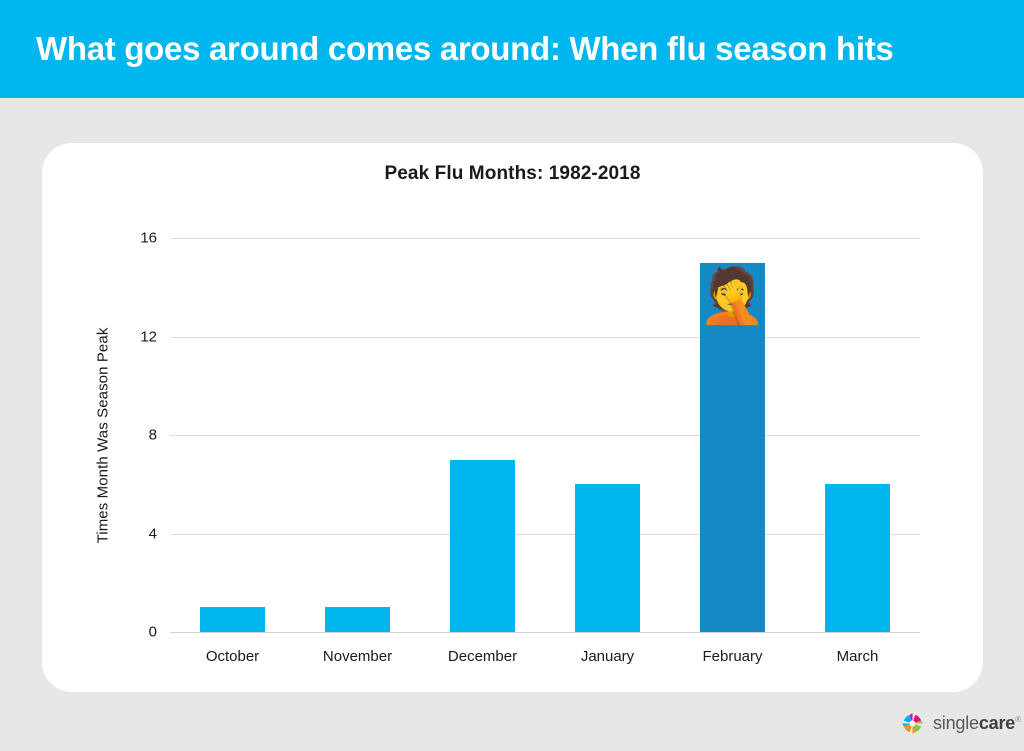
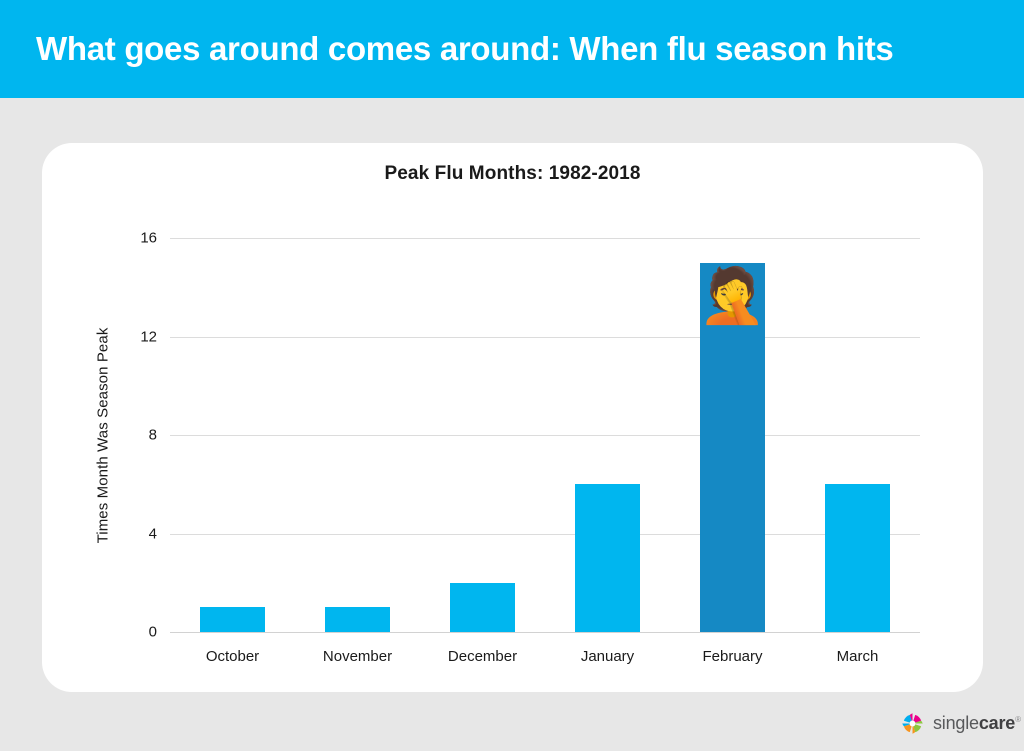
December: 7 -> 2
